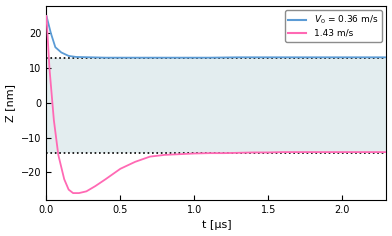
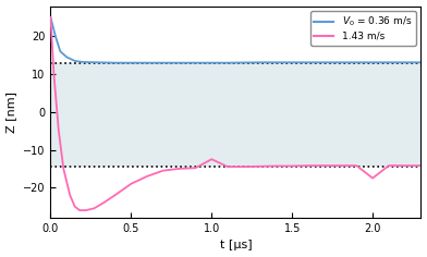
1.43 m/s/1.0: -14.6 -> -12.5
1.43 m/s/2.0: -14.2 -> -17.5
